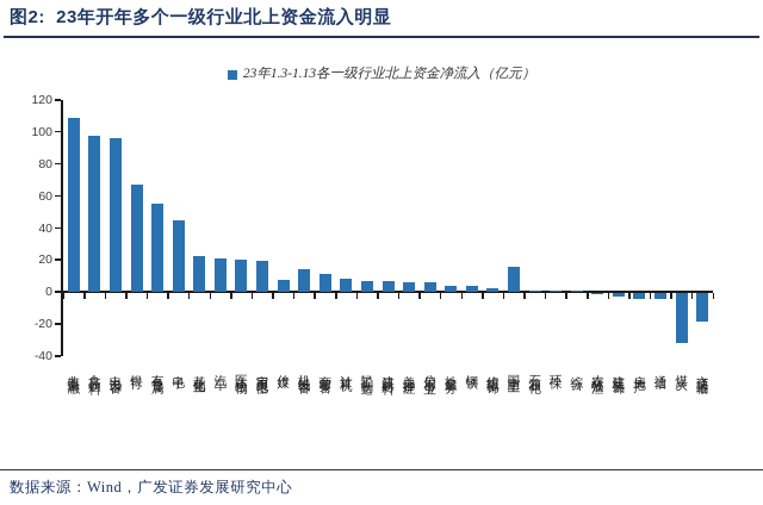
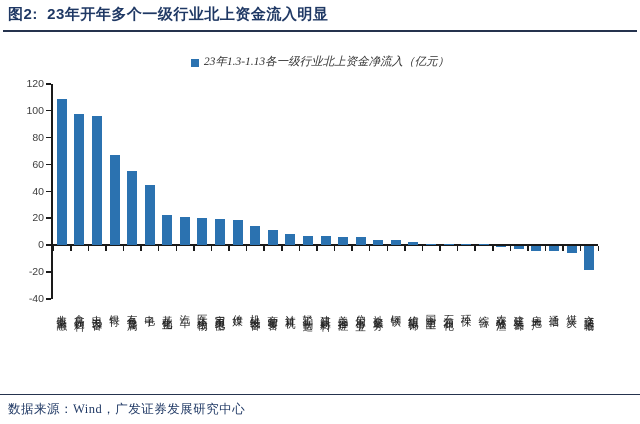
传媒: 8 -> 19
国防军工: 16 -> 1
煤炭: -31 -> -5
